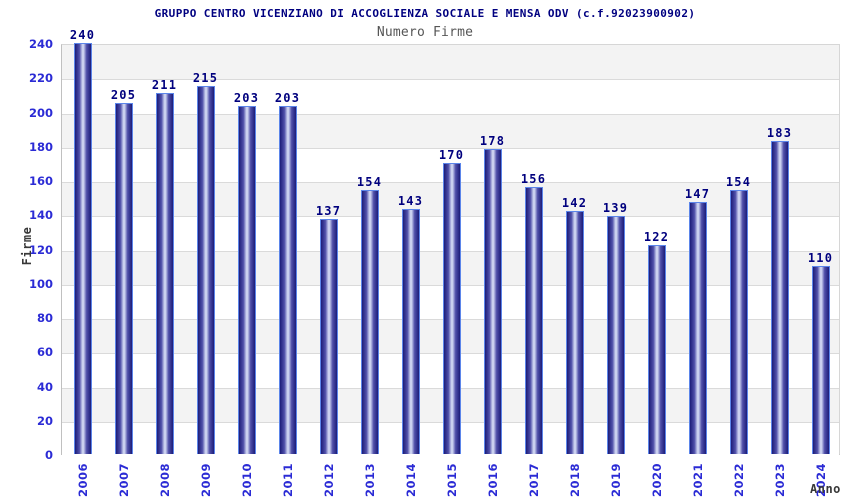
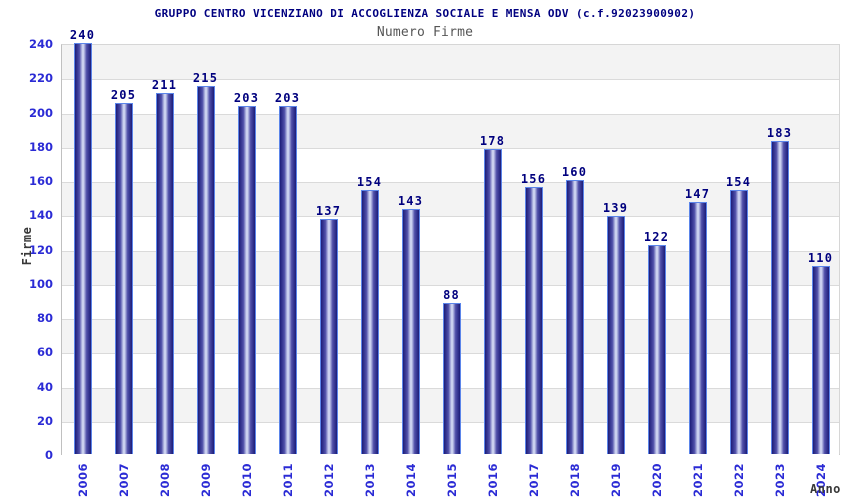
2015: 170 -> 88
2018: 142 -> 160
